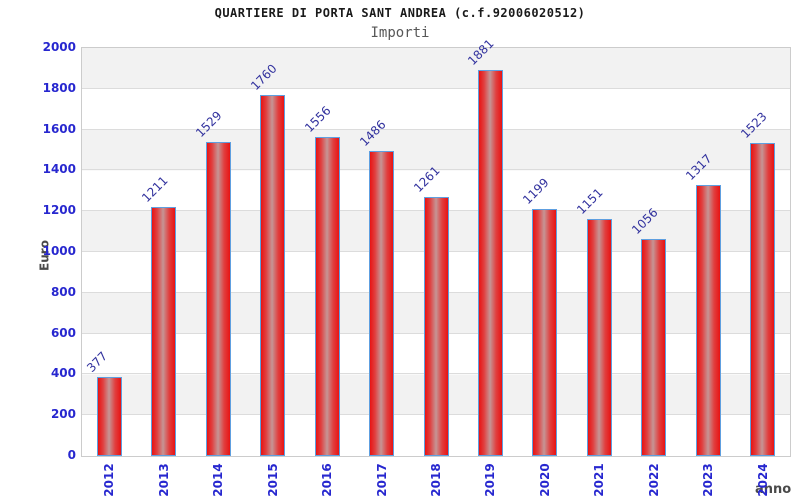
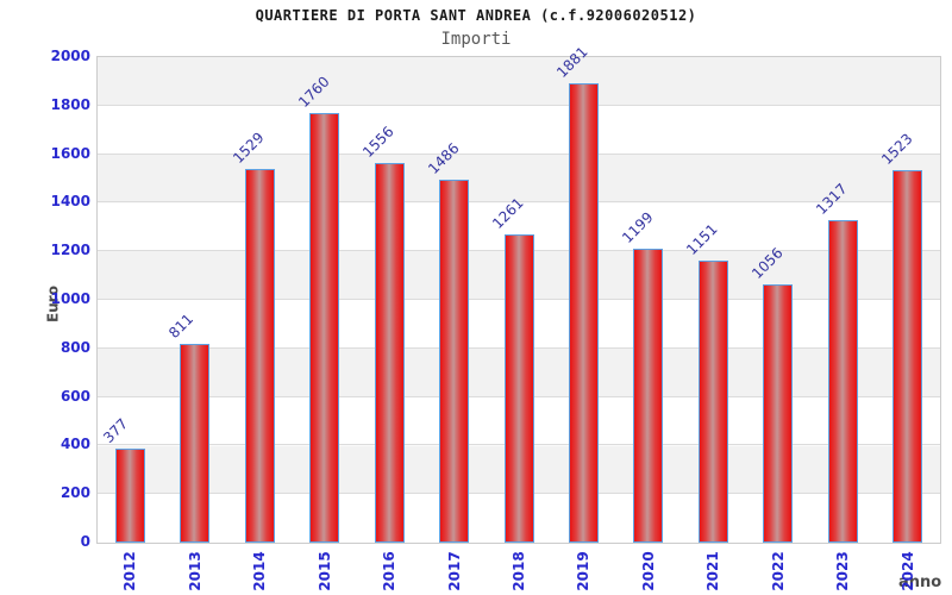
2013: 1211 -> 811
